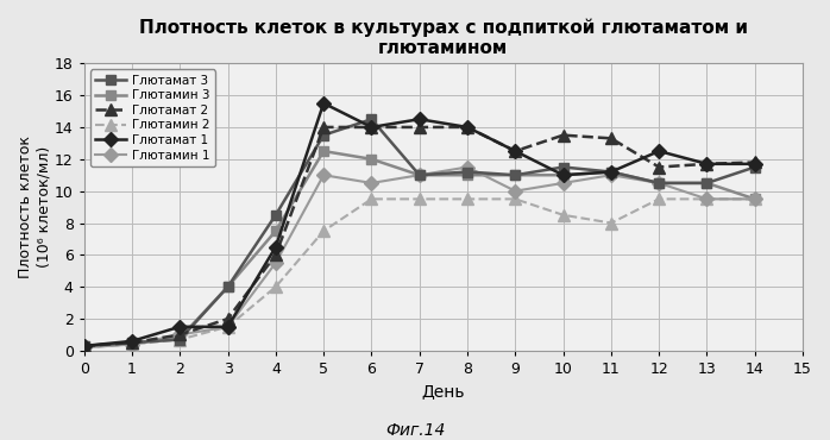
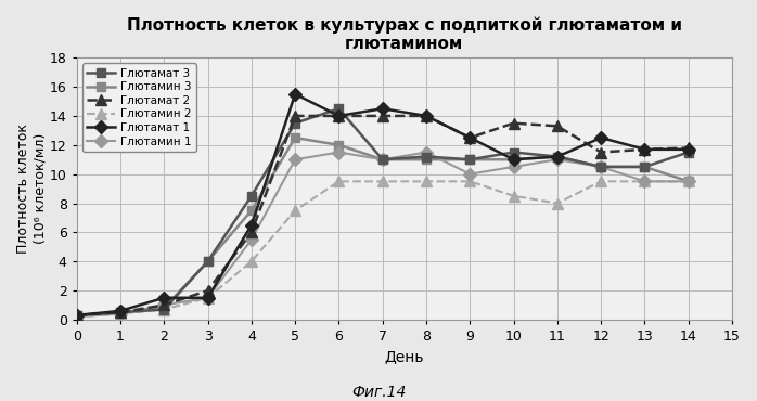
Глютамин 1/6: 10.5 -> 11.5
